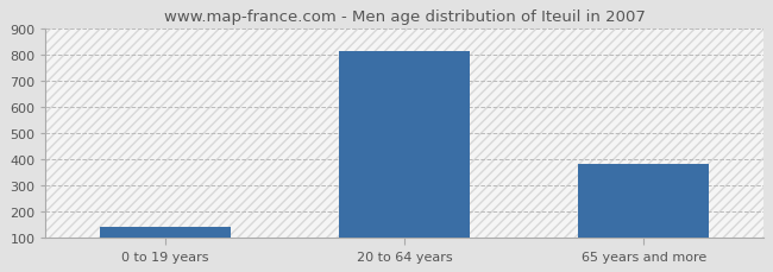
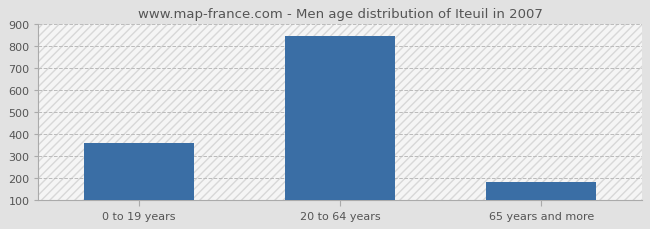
0 to 19 years: 140 -> 360
20 to 64 years: 815 -> 845
65 years and more: 385 -> 182
